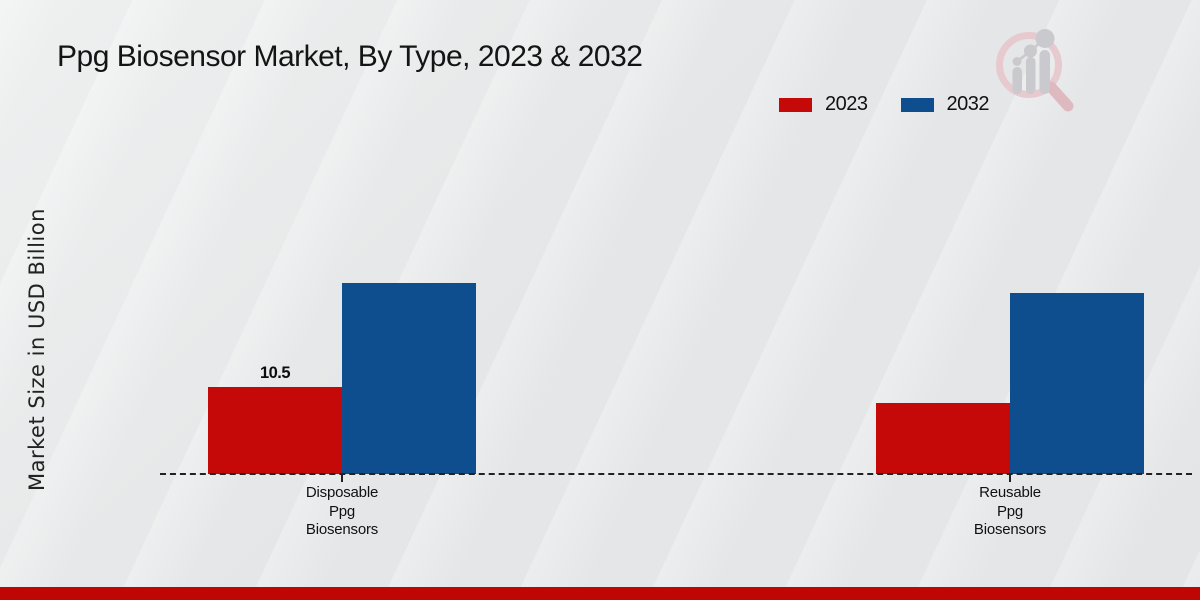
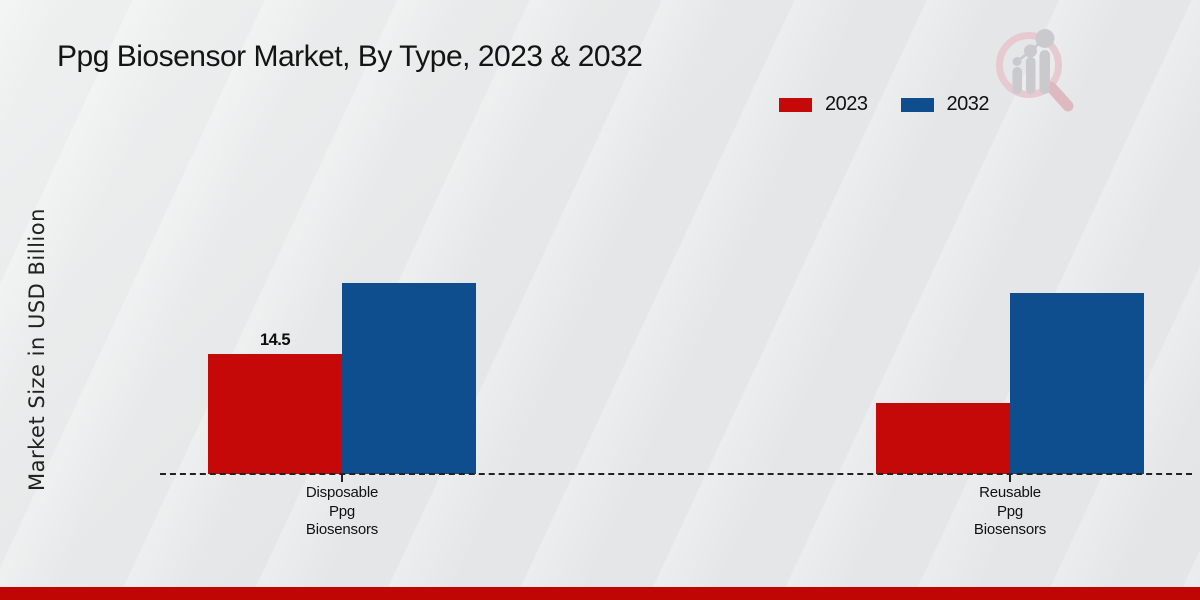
2023/Disposable Ppg Biosensors: 10.5 -> 14.5
